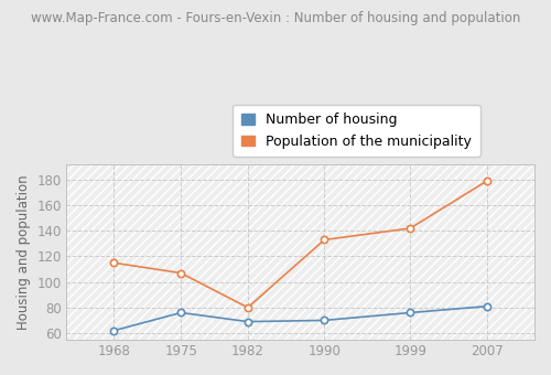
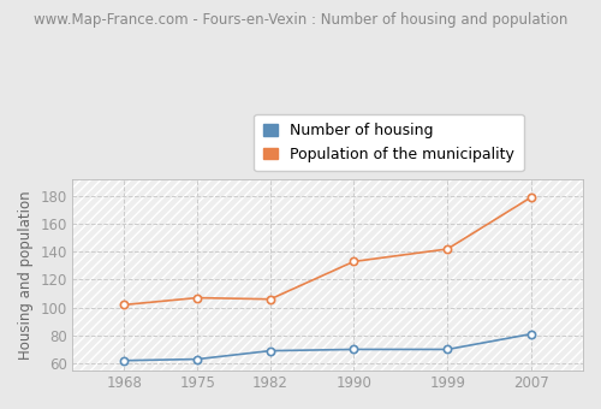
Population of the municipality/1968: 115 -> 102
Number of housing/1975: 76 -> 63
Population of the municipality/1982: 80 -> 106
Number of housing/1999: 76 -> 70
